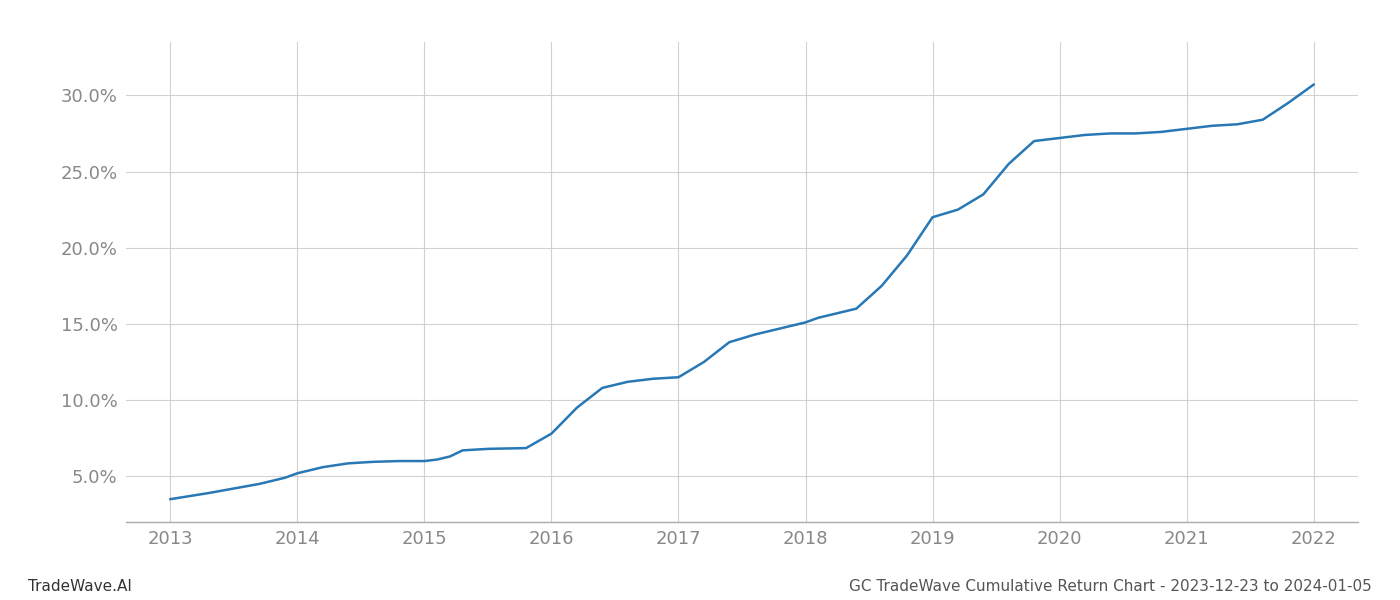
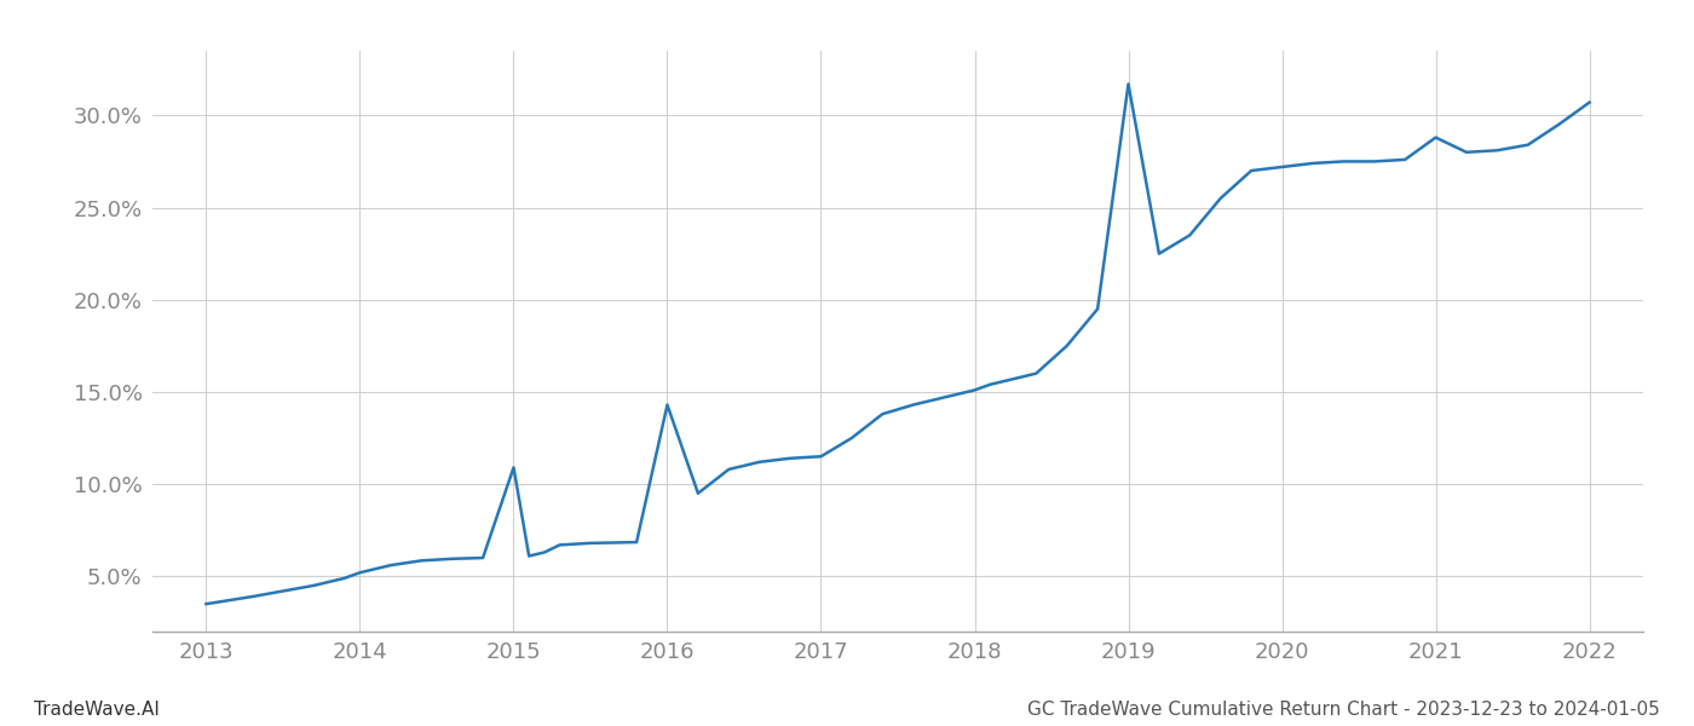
2015: 6.0% -> 10.9%
2016: 7.8% -> 14.3%
2019: 22.0% -> 31.7%
2021: 27.8% -> 28.8%
